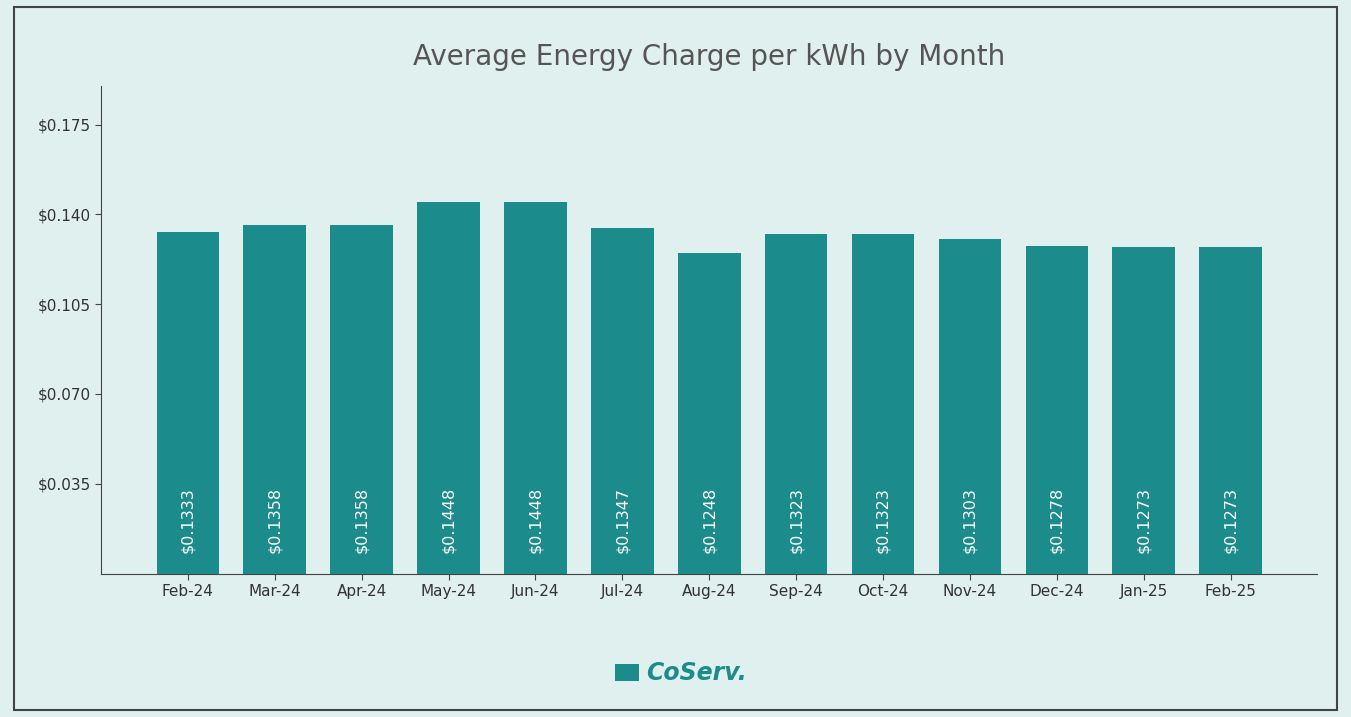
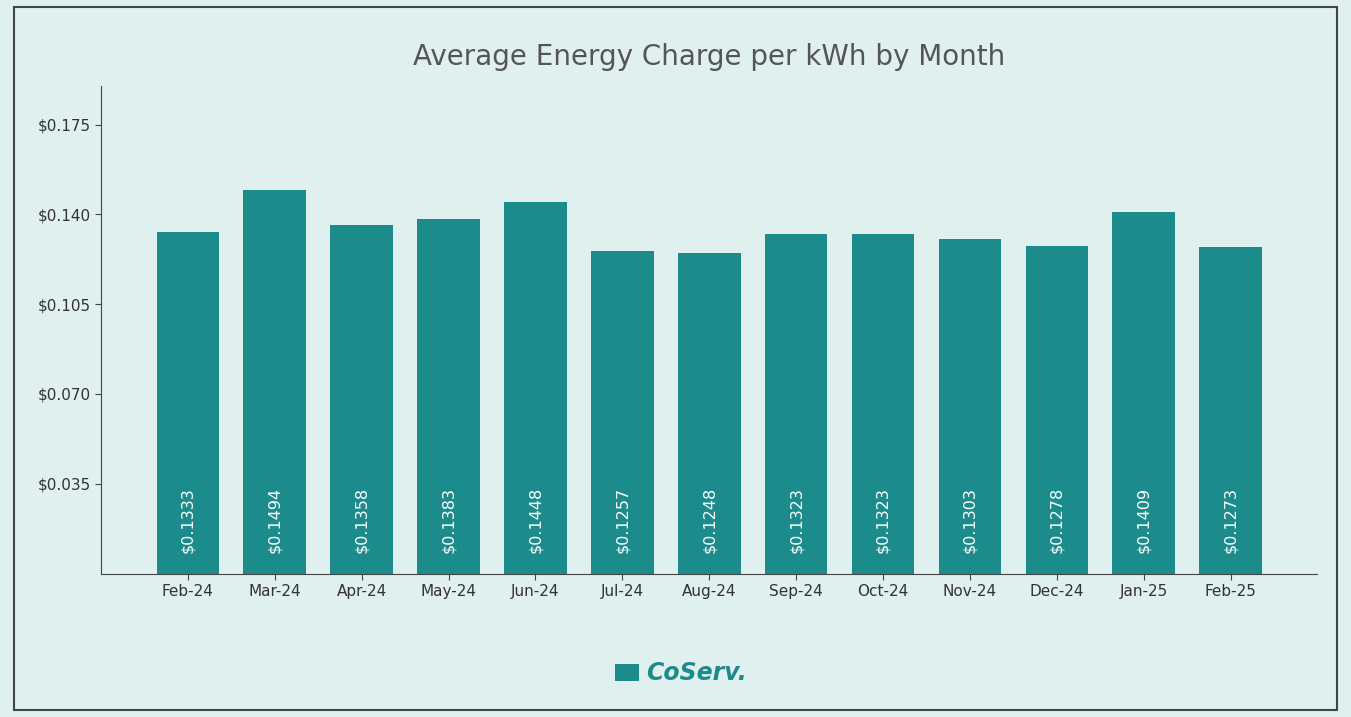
Mar-24: $0.1358 -> $0.1494
May-24: $0.1448 -> $0.1383
Jul-24: $0.1347 -> $0.1257
Jan-25: $0.1273 -> $0.1409
